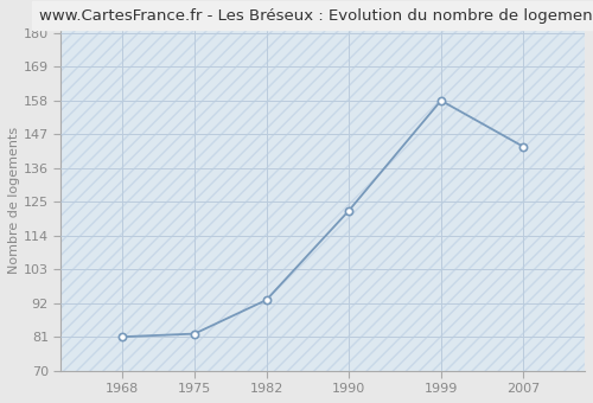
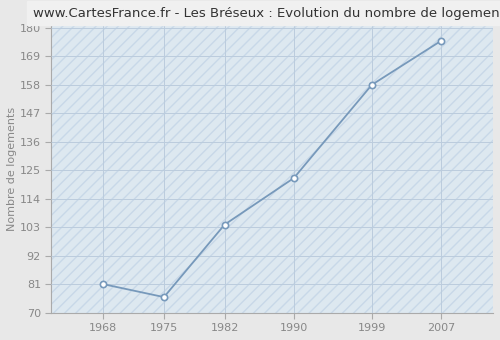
1975: 82 -> 76
1982: 93 -> 104
2007: 143 -> 175
